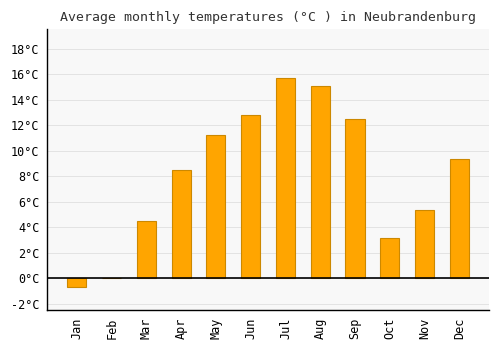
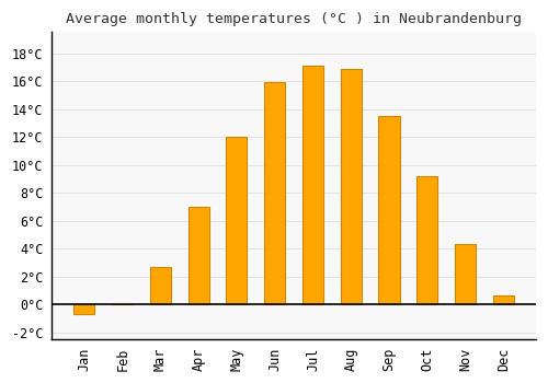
Mar: 4.5°C -> 2.7°C
Apr: 8.5°C -> 7.0°C
May: 11.2°C -> 12.0°C
Jun: 12.8°C -> 15.9°C
Jul: 15.7°C -> 17.1°C
Aug: 15.1°C -> 16.9°C
Sep: 12.5°C -> 13.5°C
Oct: 3.1°C -> 9.2°C
Nov: 5.3°C -> 4.3°C
Dec: 9.3°C -> 0.6°C
